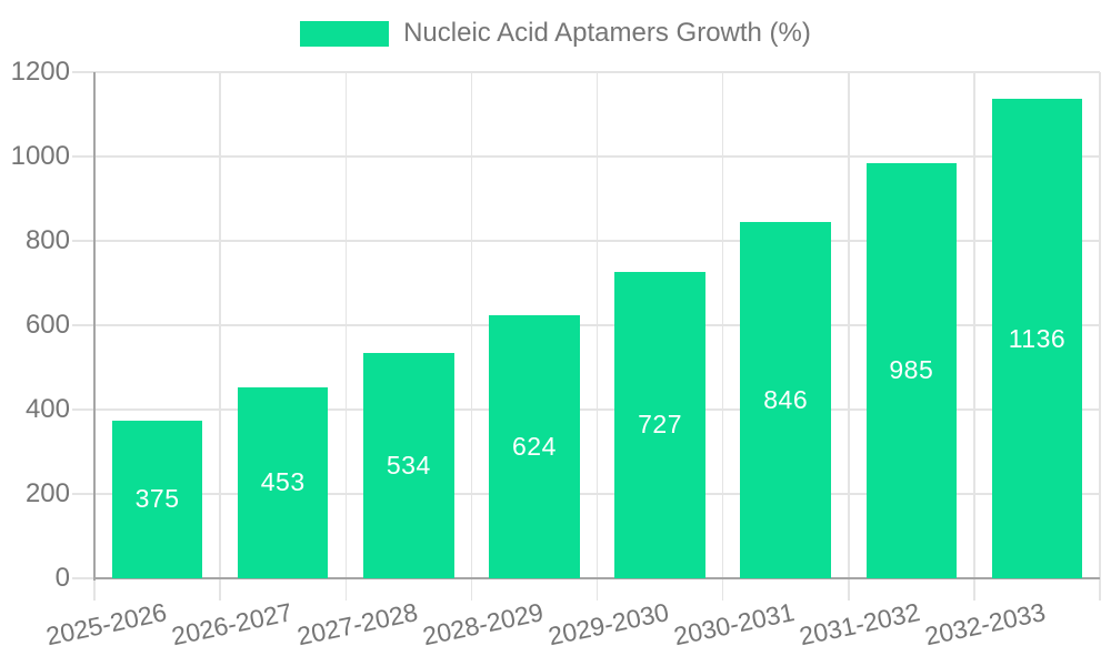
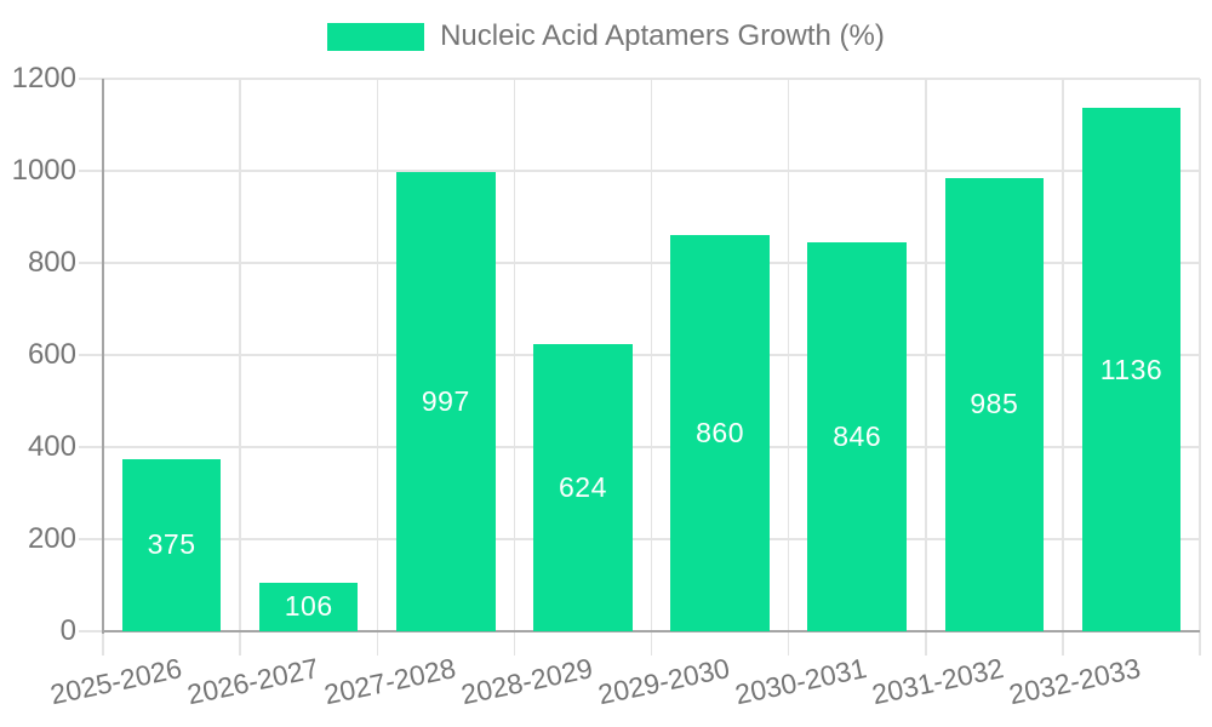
2026-2027: 453 -> 106
2027-2028: 534 -> 997
2029-2030: 727 -> 860
